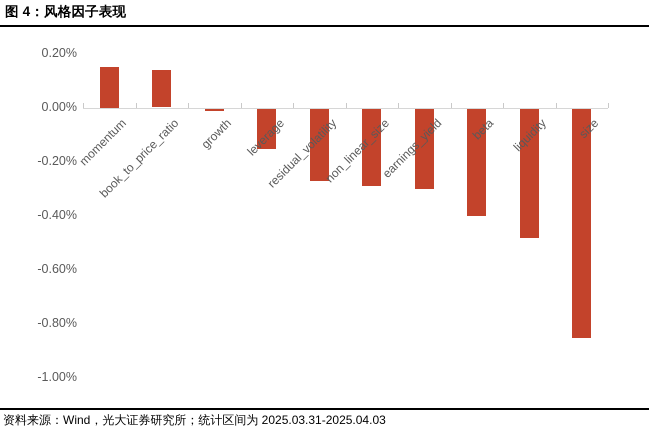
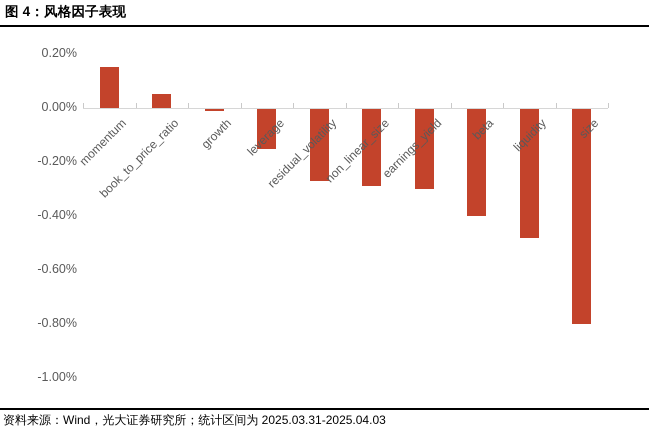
book_to_price_ratio: 0.14% -> 0.05%
size: -0.85% -> -0.80%
